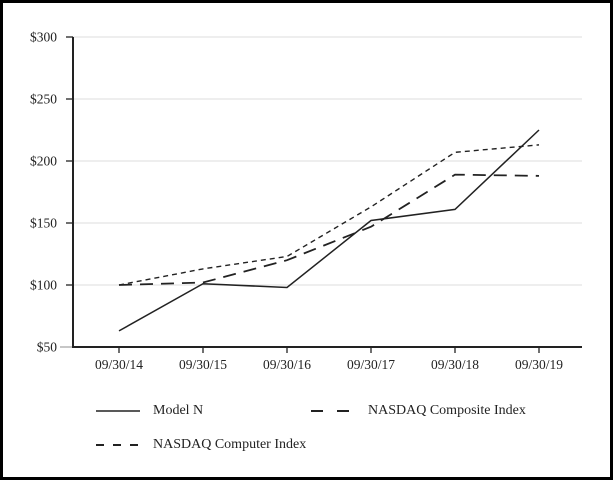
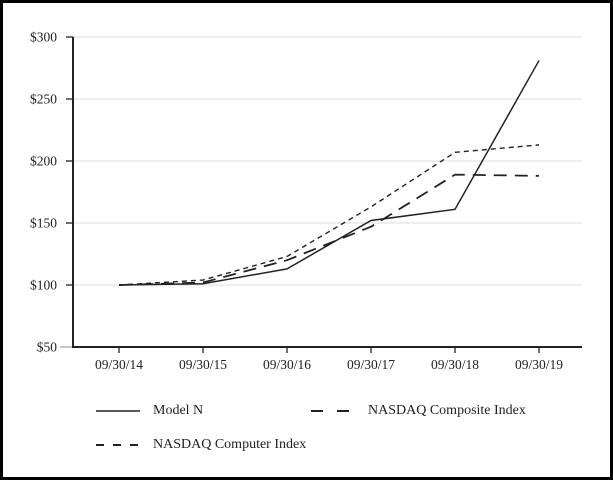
Model N/09/30/14: $63 -> $100
NASDAQ Computer Index/09/30/15: $113 -> $104
Model N/09/30/16: $98 -> $113
Model N/09/30/19: $225 -> $281
